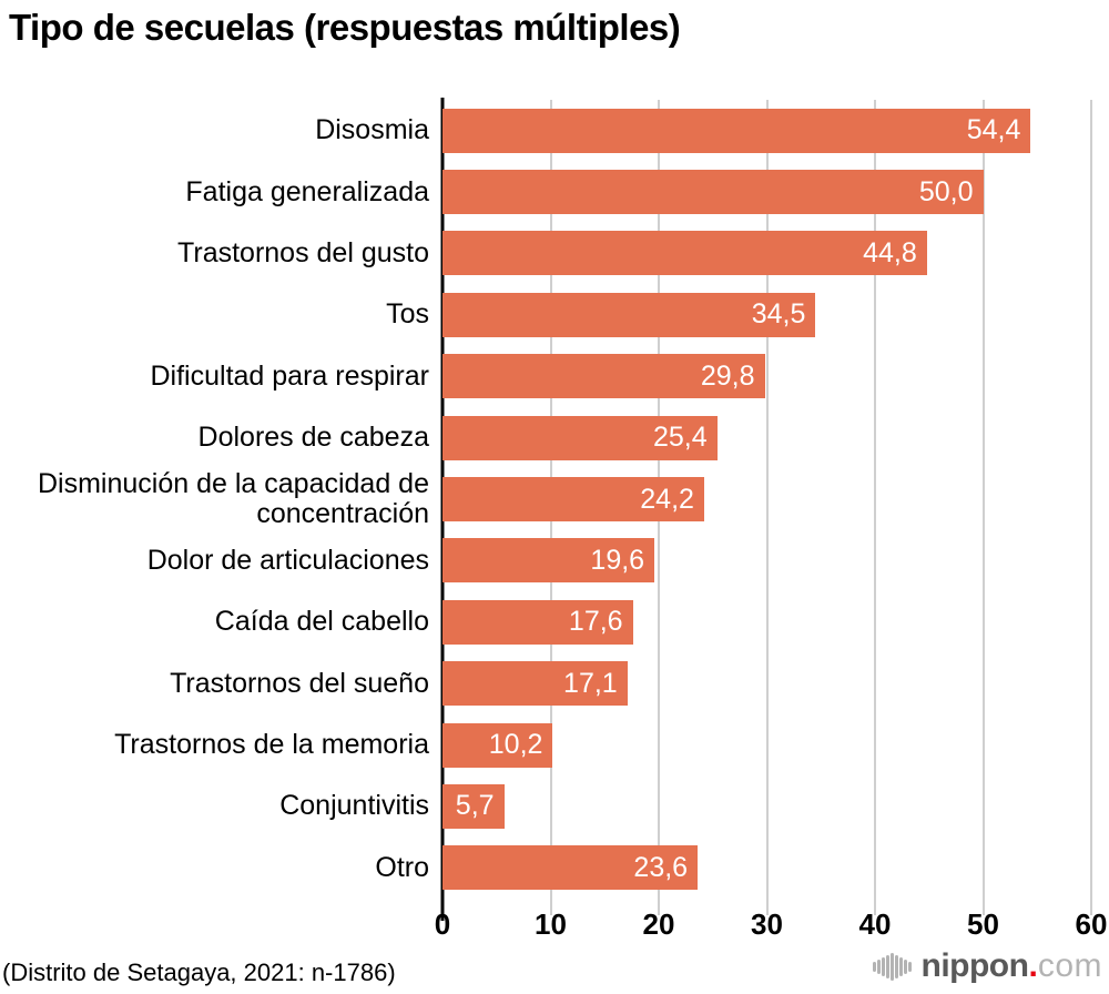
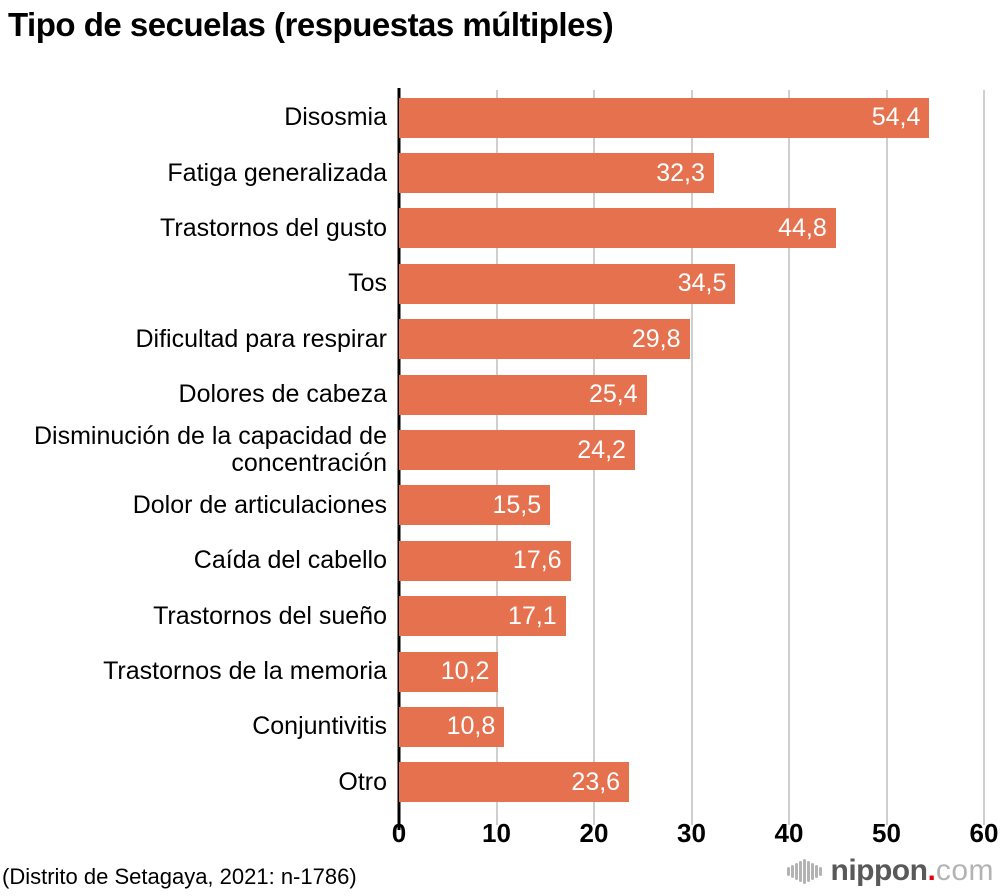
Fatiga generalizada: 50,0 -> 32,3
Dolor de articulaciones: 19,6 -> 15,5
Conjuntivitis: 5,7 -> 10,8
